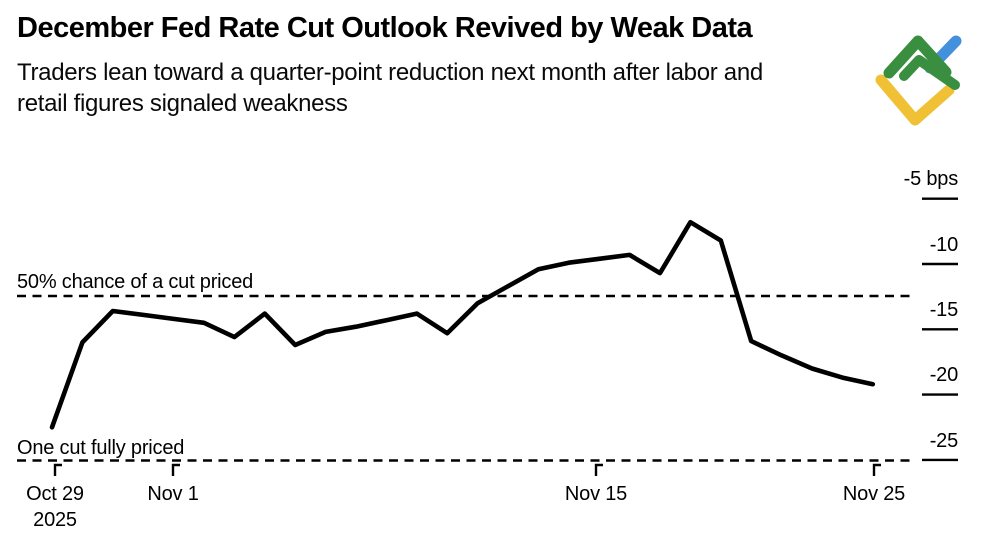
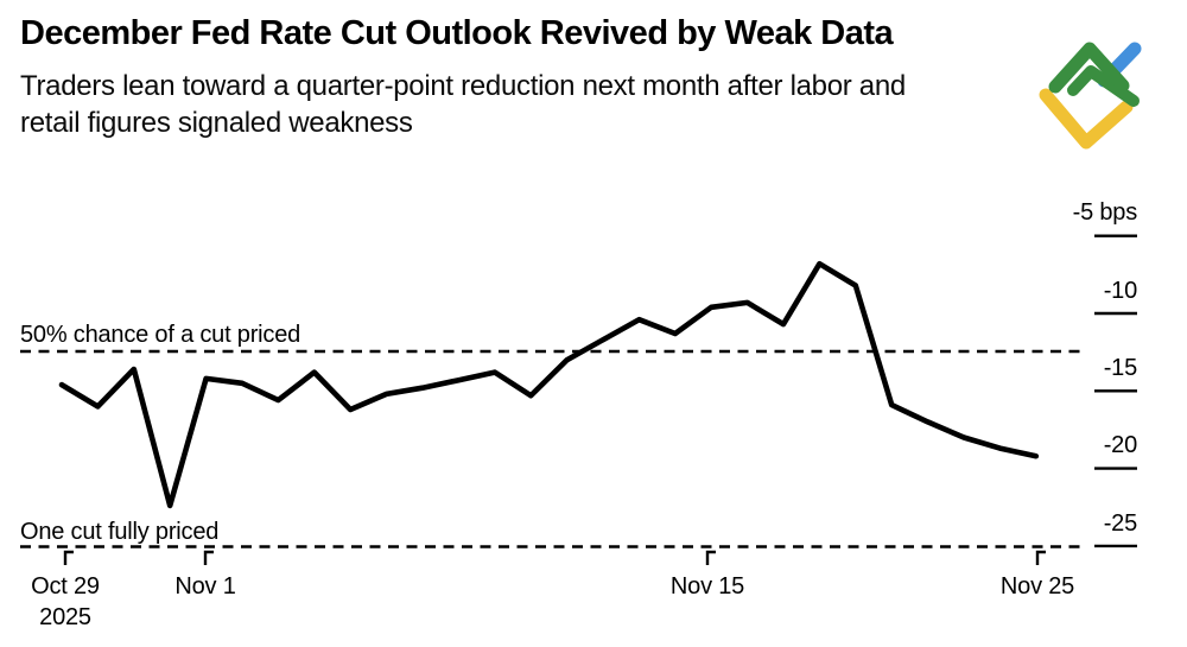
Oct 29: -22.5 -> -14.6
Nov 1: -13.9 -> -22.4
Nov 15: -9.9 -> -11.3
